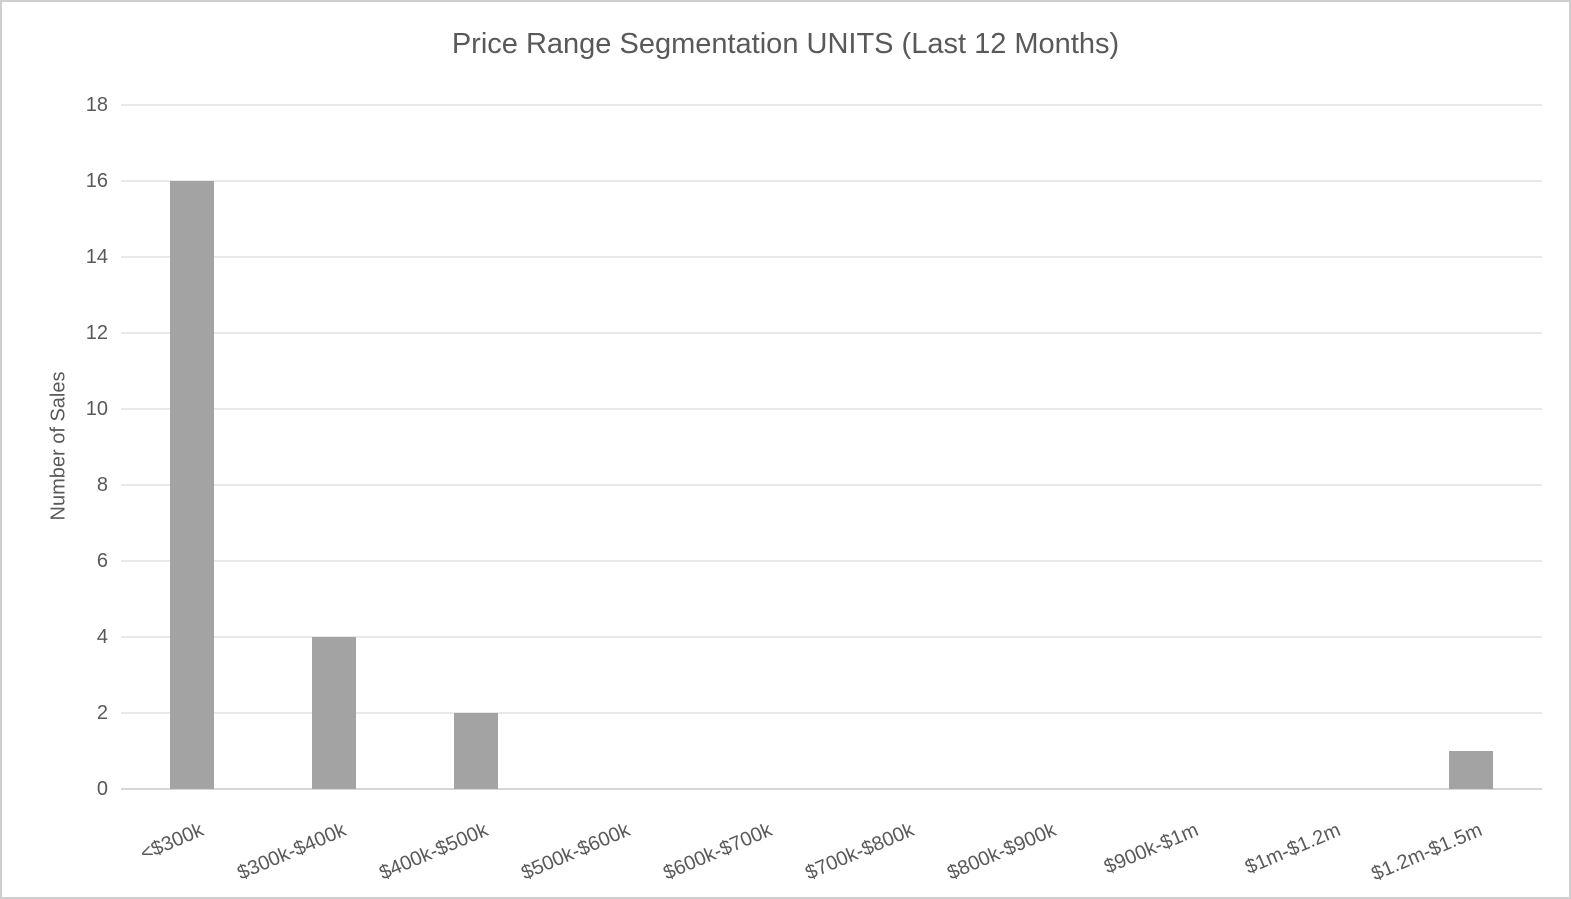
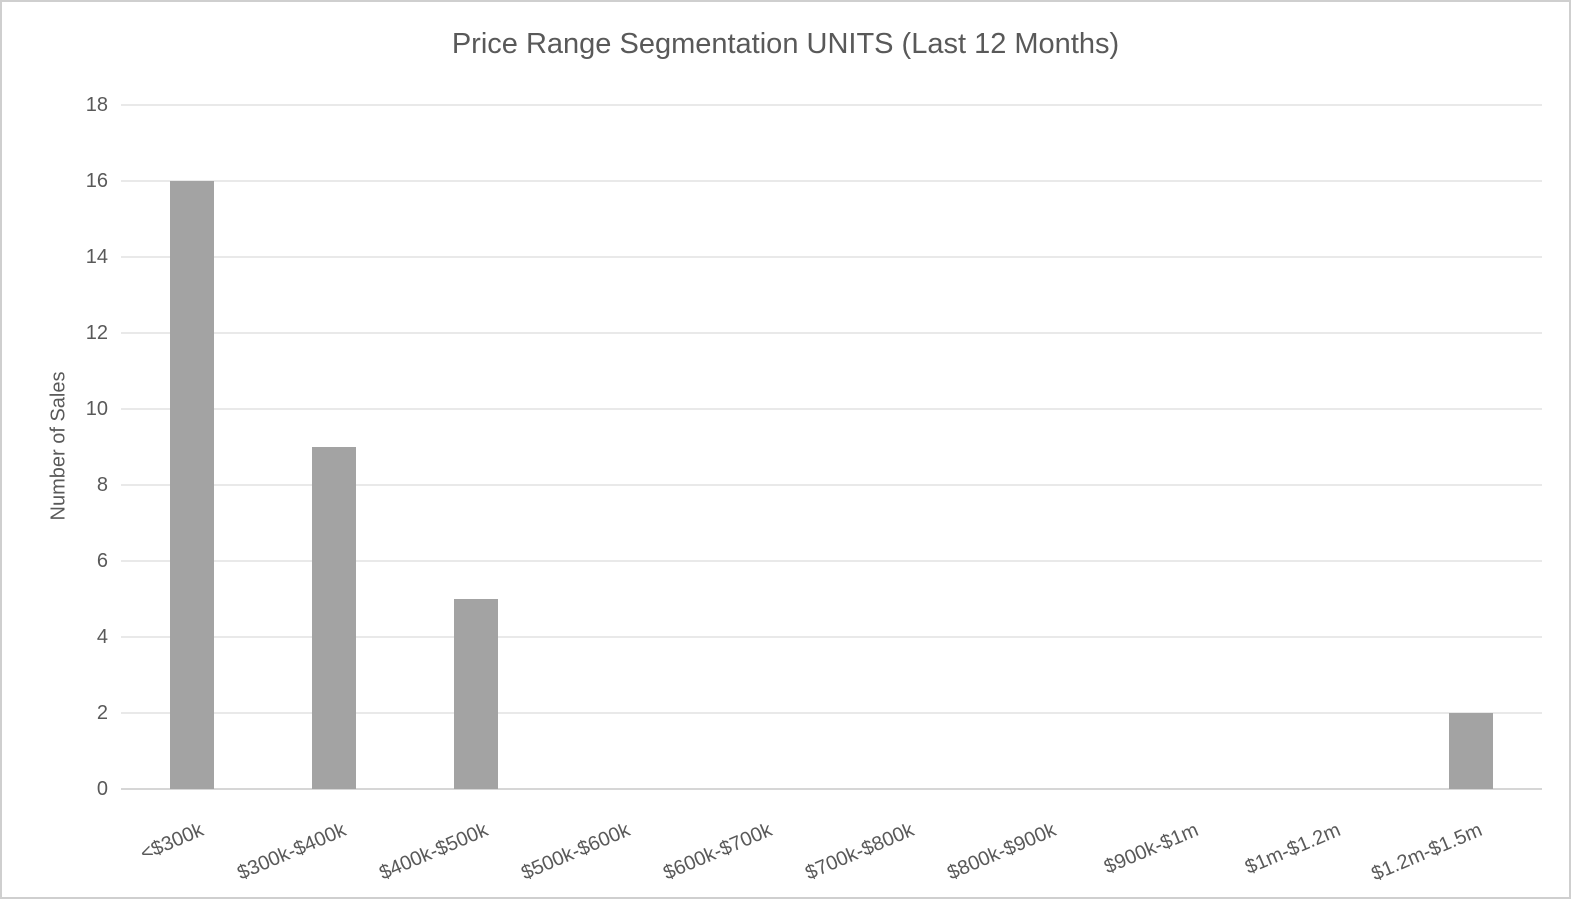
$300k-$400k: 4 -> 9
$400k-$500k: 2 -> 5
$1.2m-$1.5m: 1 -> 2
